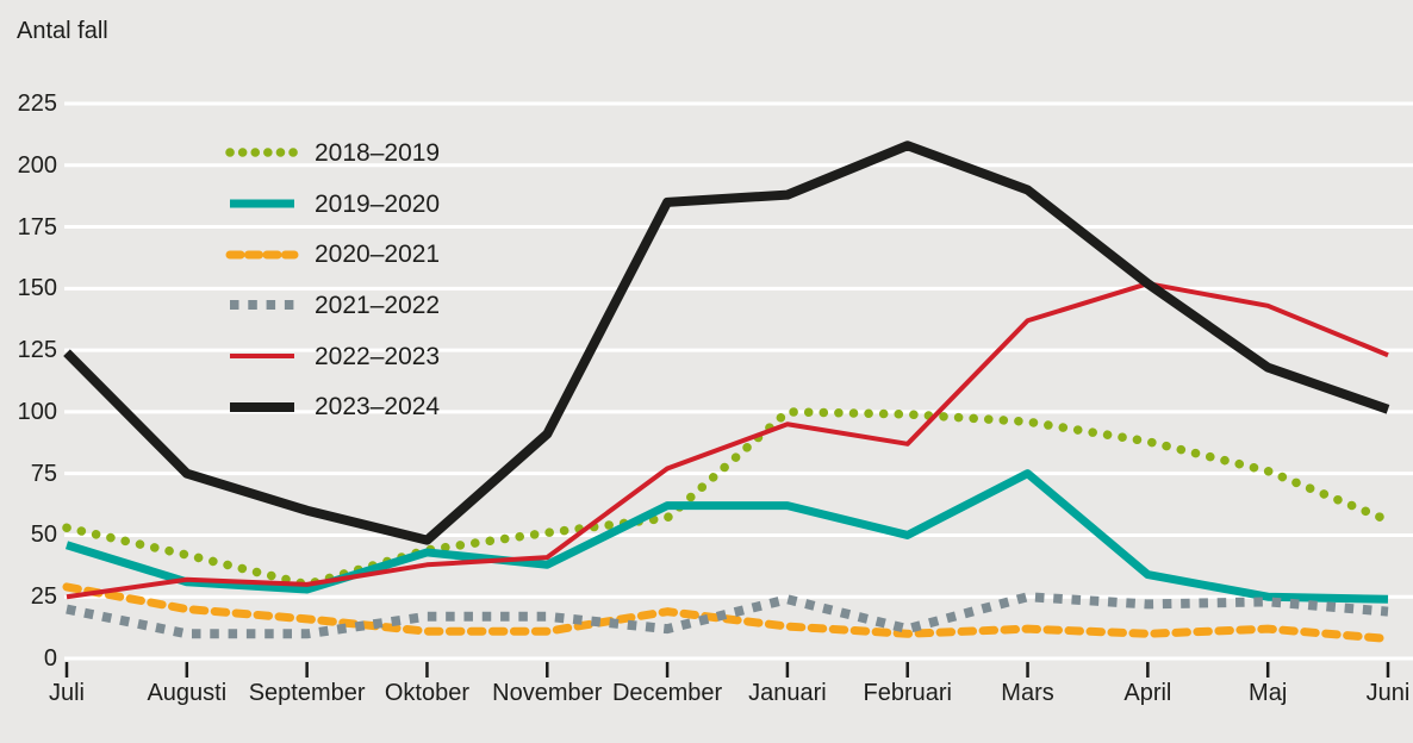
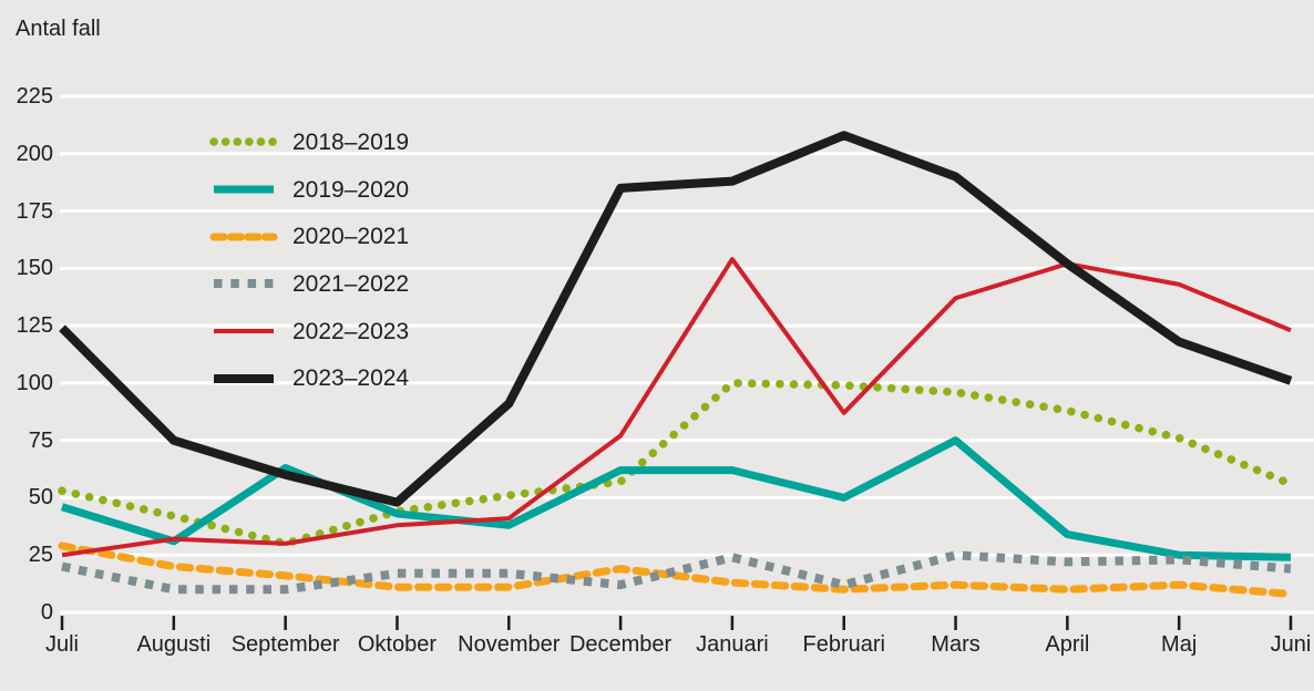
2019–2020/September: 28 -> 63
2022–2023/Januari: 95 -> 154
